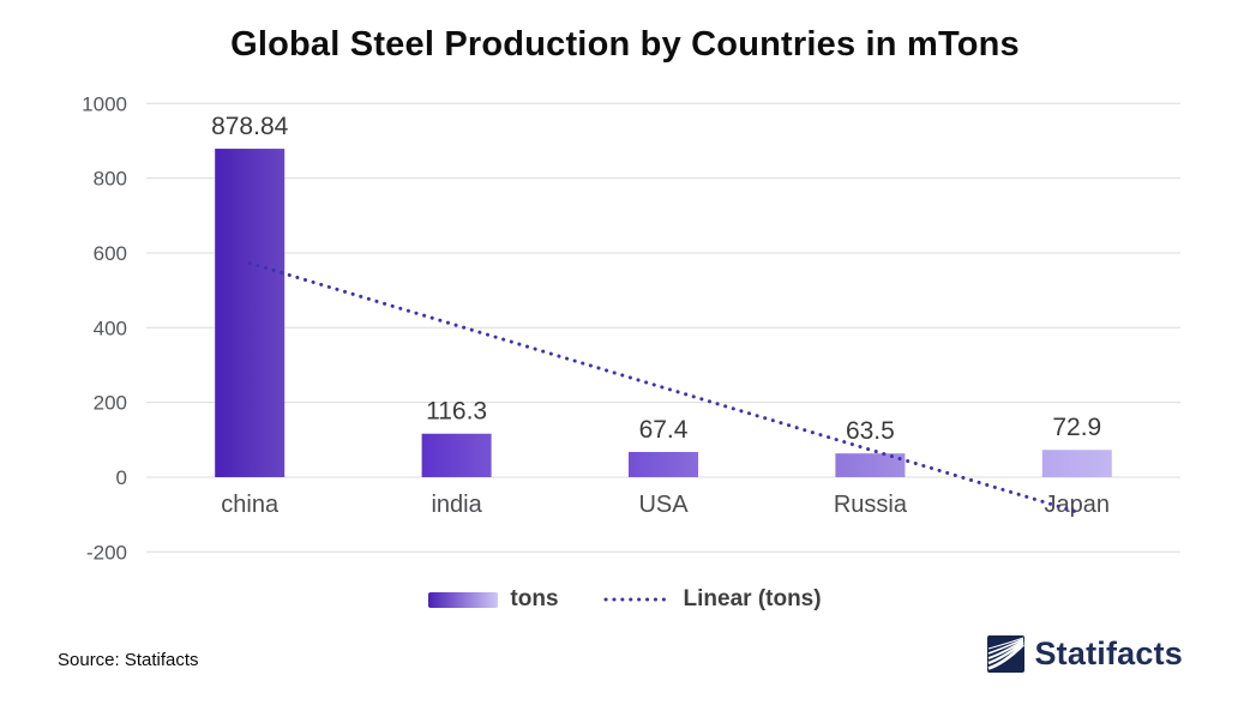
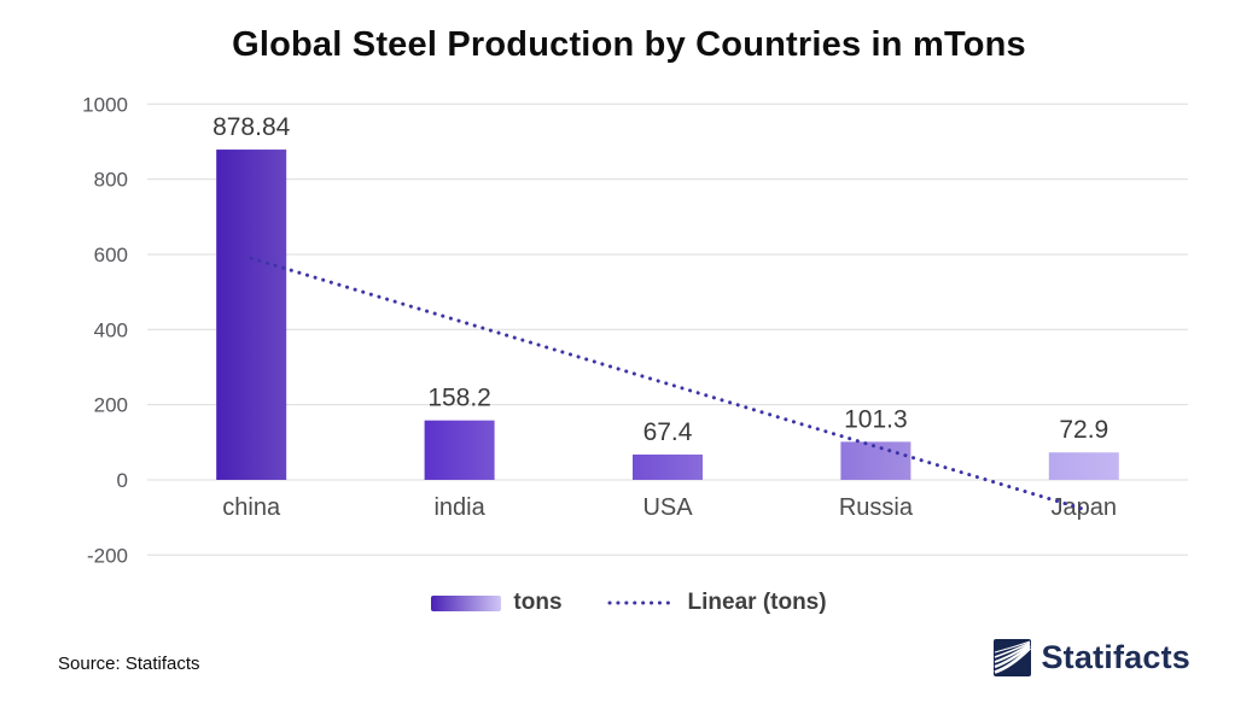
india: 116.3 -> 158.2
Russia: 63.5 -> 101.3
